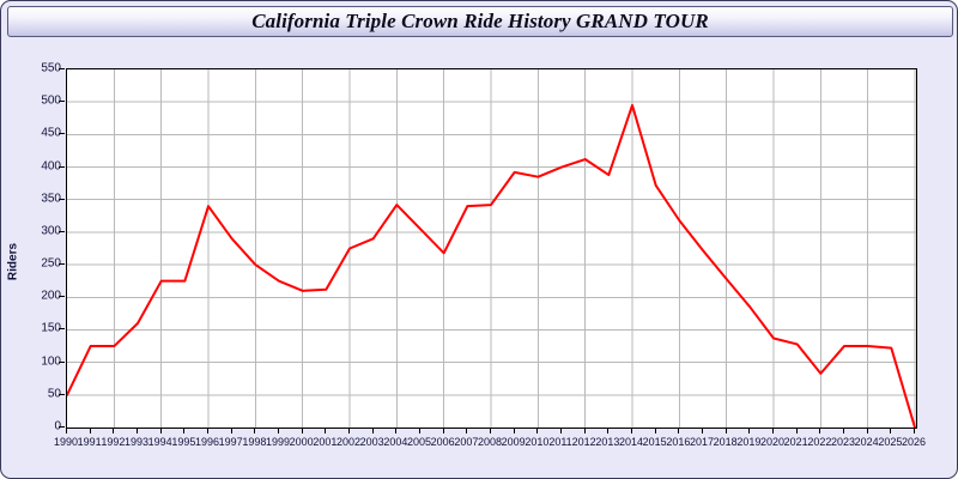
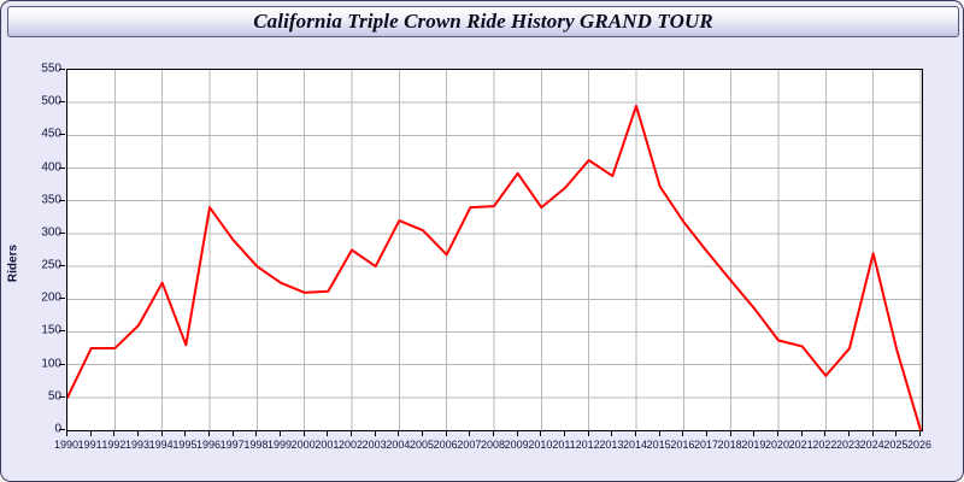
1995: 220 -> 130
2003: 290 -> 250
2004: 340 -> 320
2010: 380 -> 340
2011: 400 -> 370
2024: 120 -> 270
